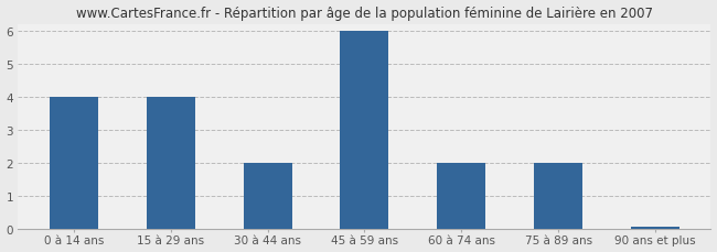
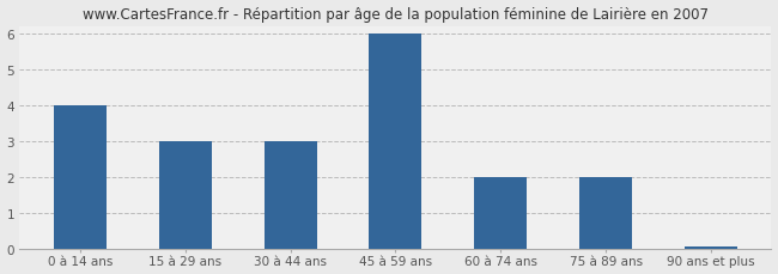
15 à 29 ans: 4.00 -> 3.00
30 à 44 ans: 2.00 -> 3.00
